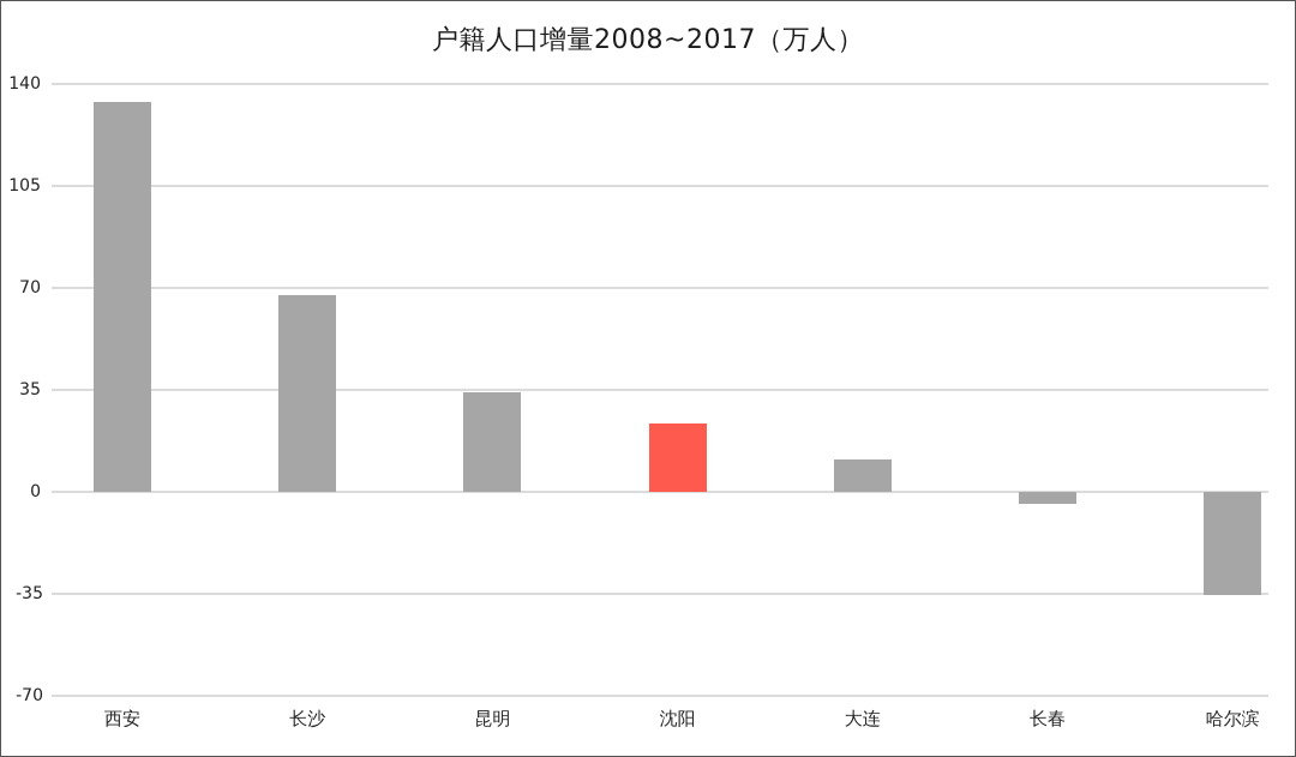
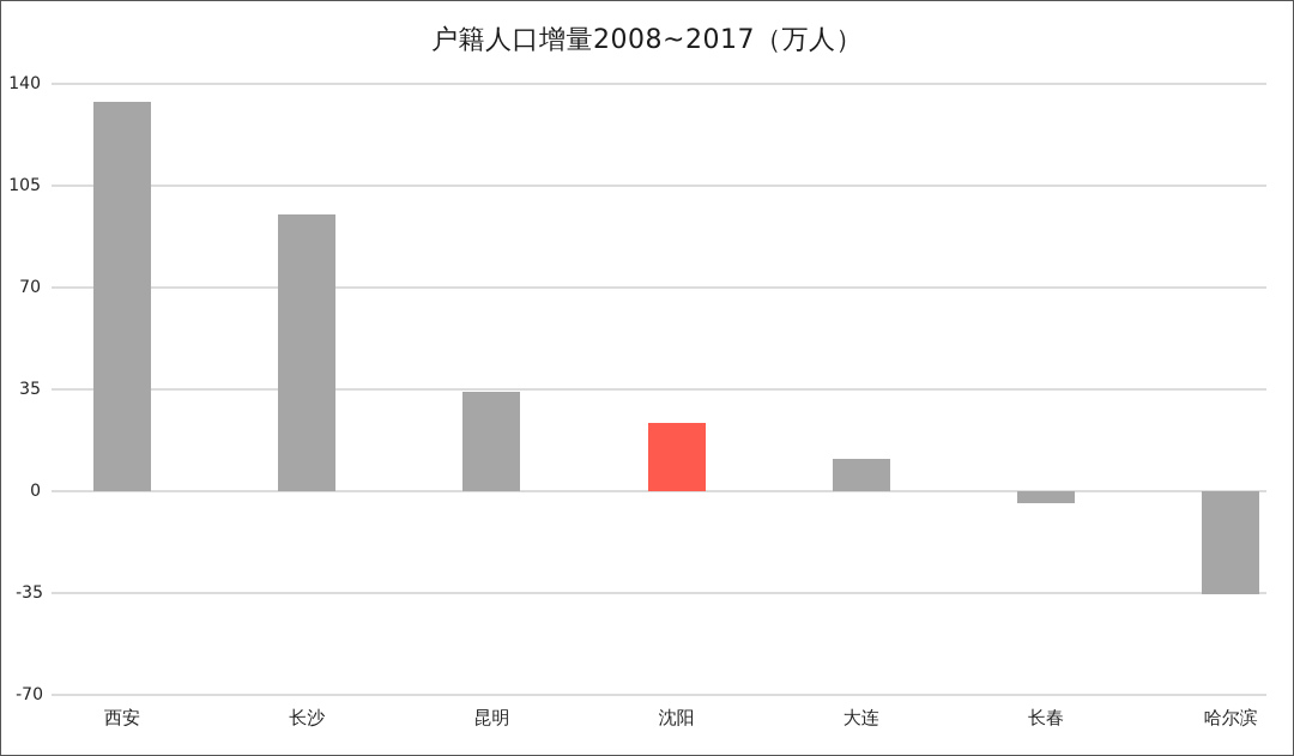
长沙: 68 -> 95
